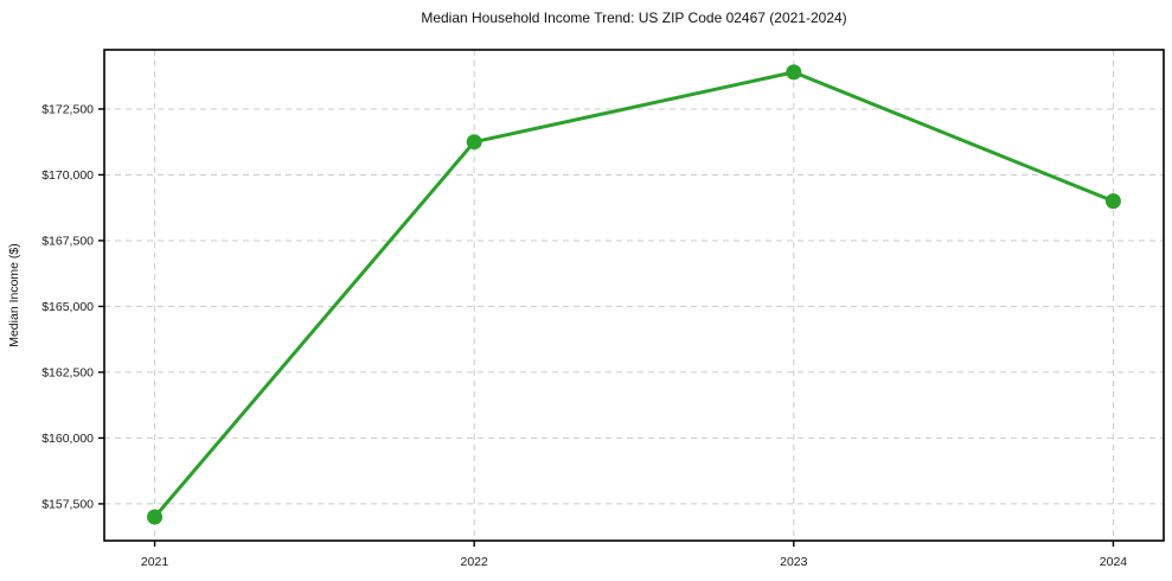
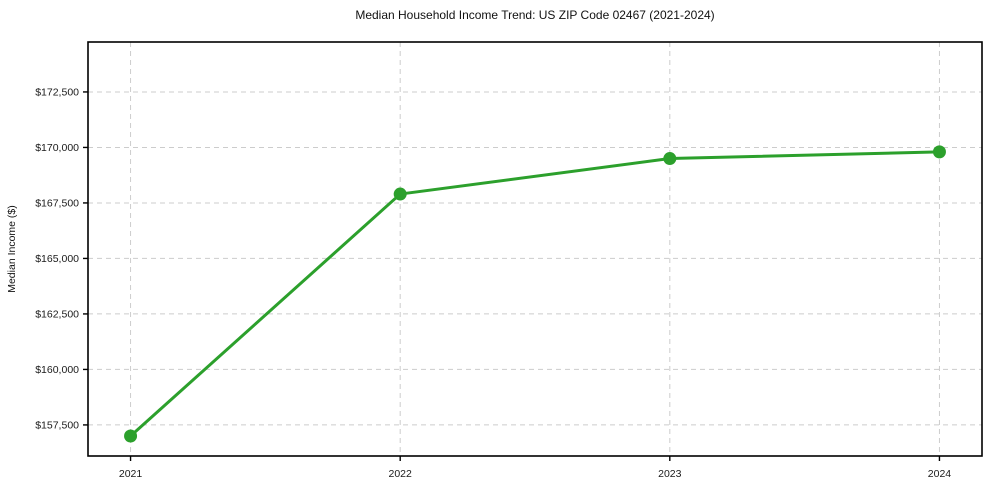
2022: $171200 -> $167900
2023: $173900 -> $169500
2024: $169000 -> $169800
